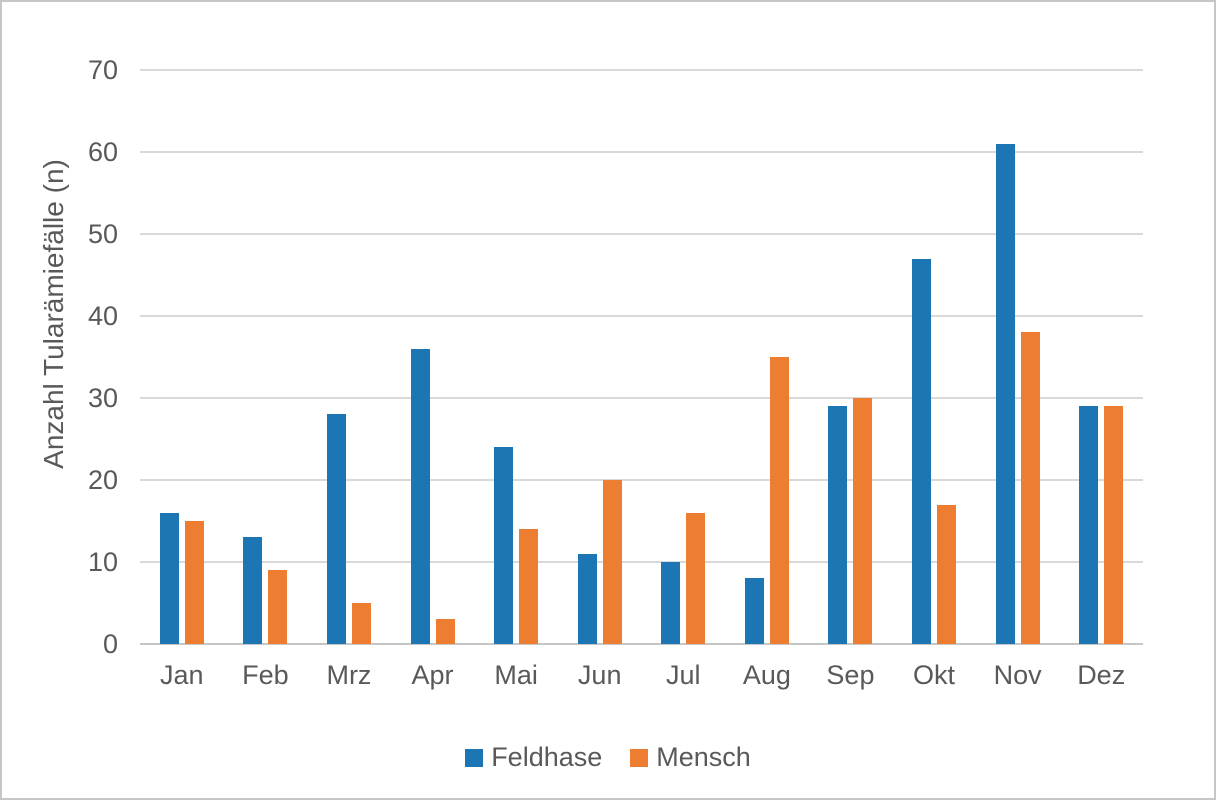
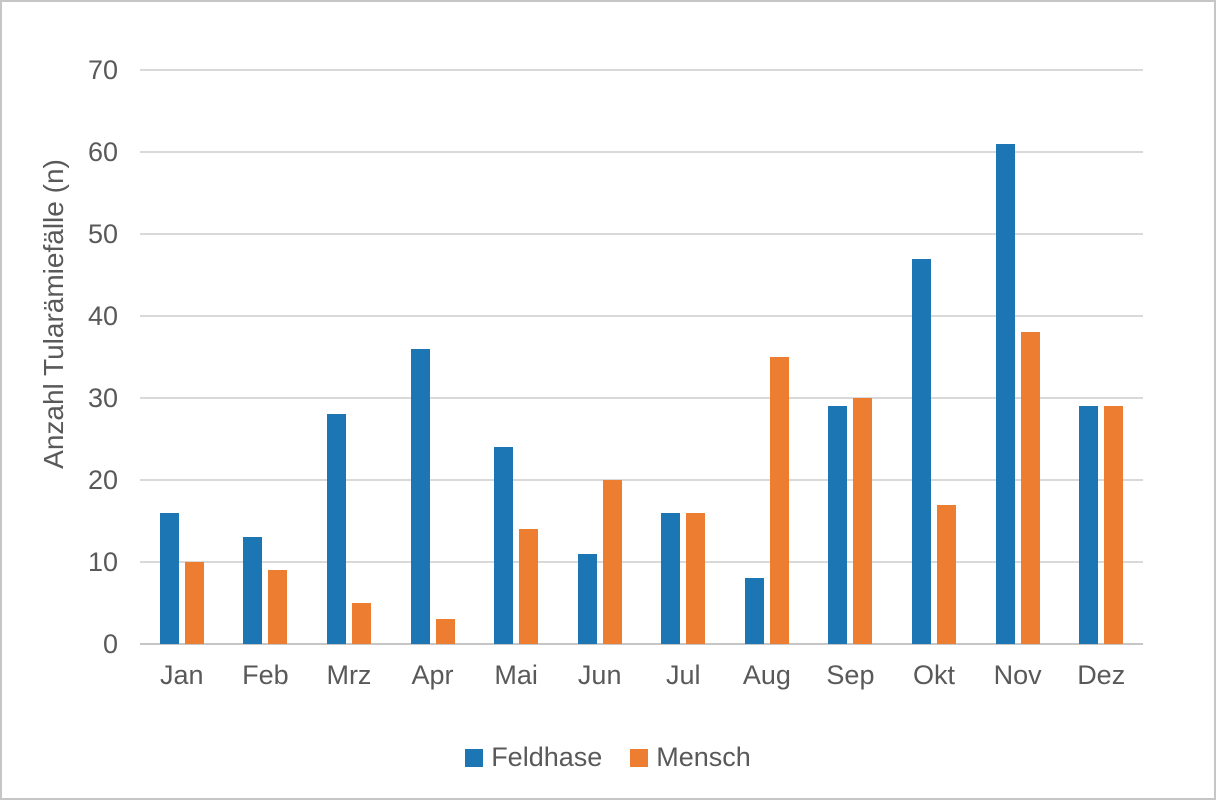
Mensch/Jan: 15 -> 10
Feldhase/Jul: 10 -> 16
